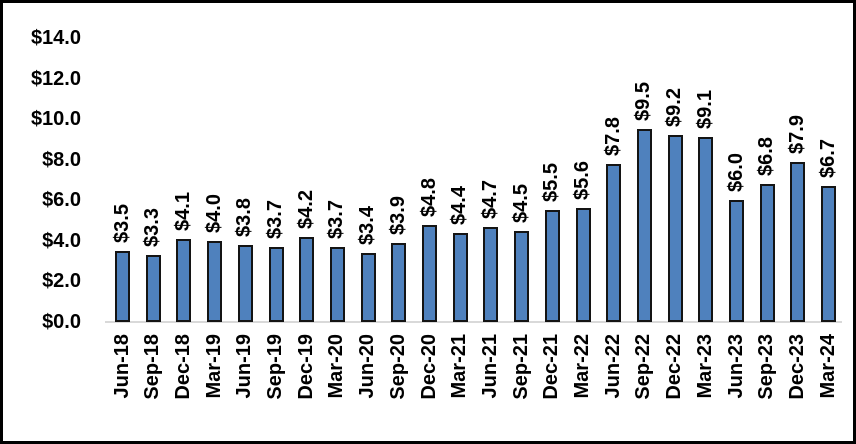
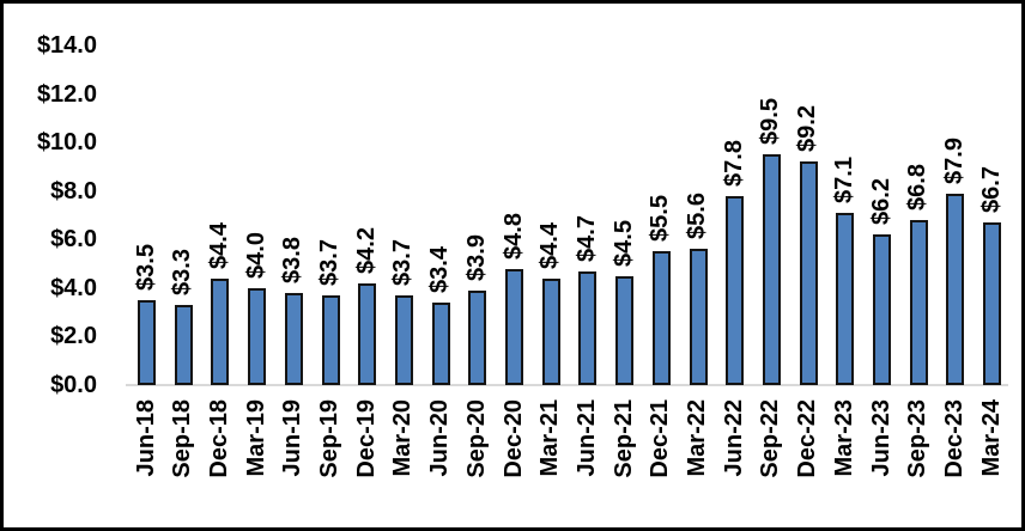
Dec-18: $4.1 -> $4.4
Mar-23: $9.1 -> $7.1
Jun-23: $6.0 -> $6.2
